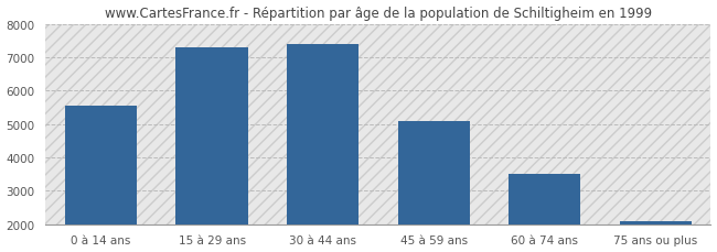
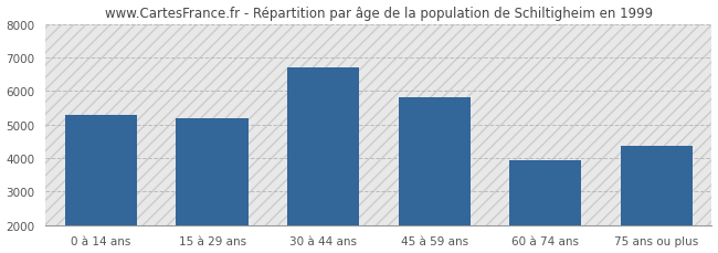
0 à 14 ans: 5560 -> 5300
15 à 29 ans: 7300 -> 5200
30 à 44 ans: 7380 -> 6700
45 à 59 ans: 5100 -> 5800
60 à 74 ans: 3500 -> 3950
75 ans ou plus: 2080 -> 4350
